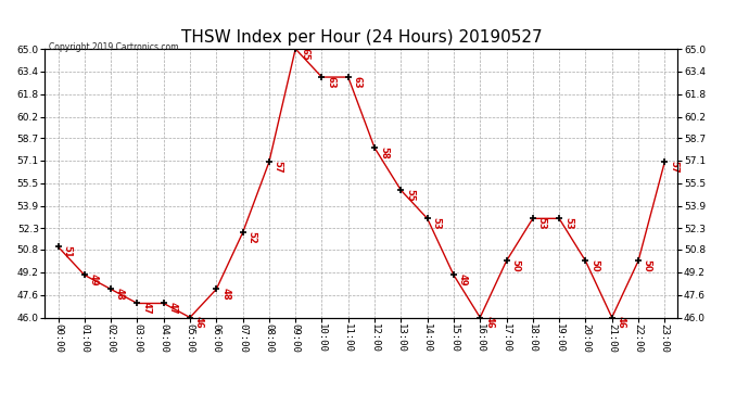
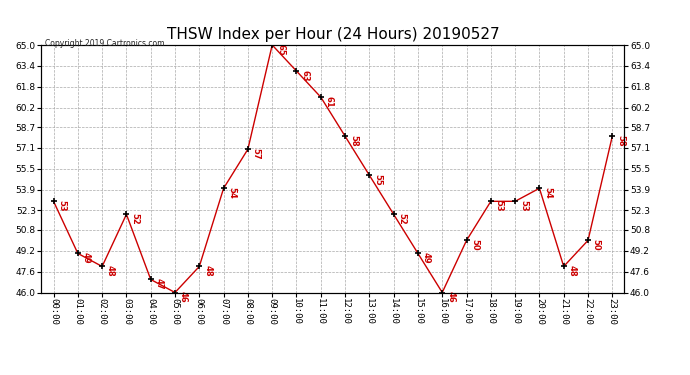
00:00: 51 -> 53
03:00: 47 -> 52
07:00: 52 -> 54
11:00: 63 -> 61
14:00: 53 -> 52
20:00: 50 -> 54
21:00: 46 -> 48
23:00: 57 -> 58
